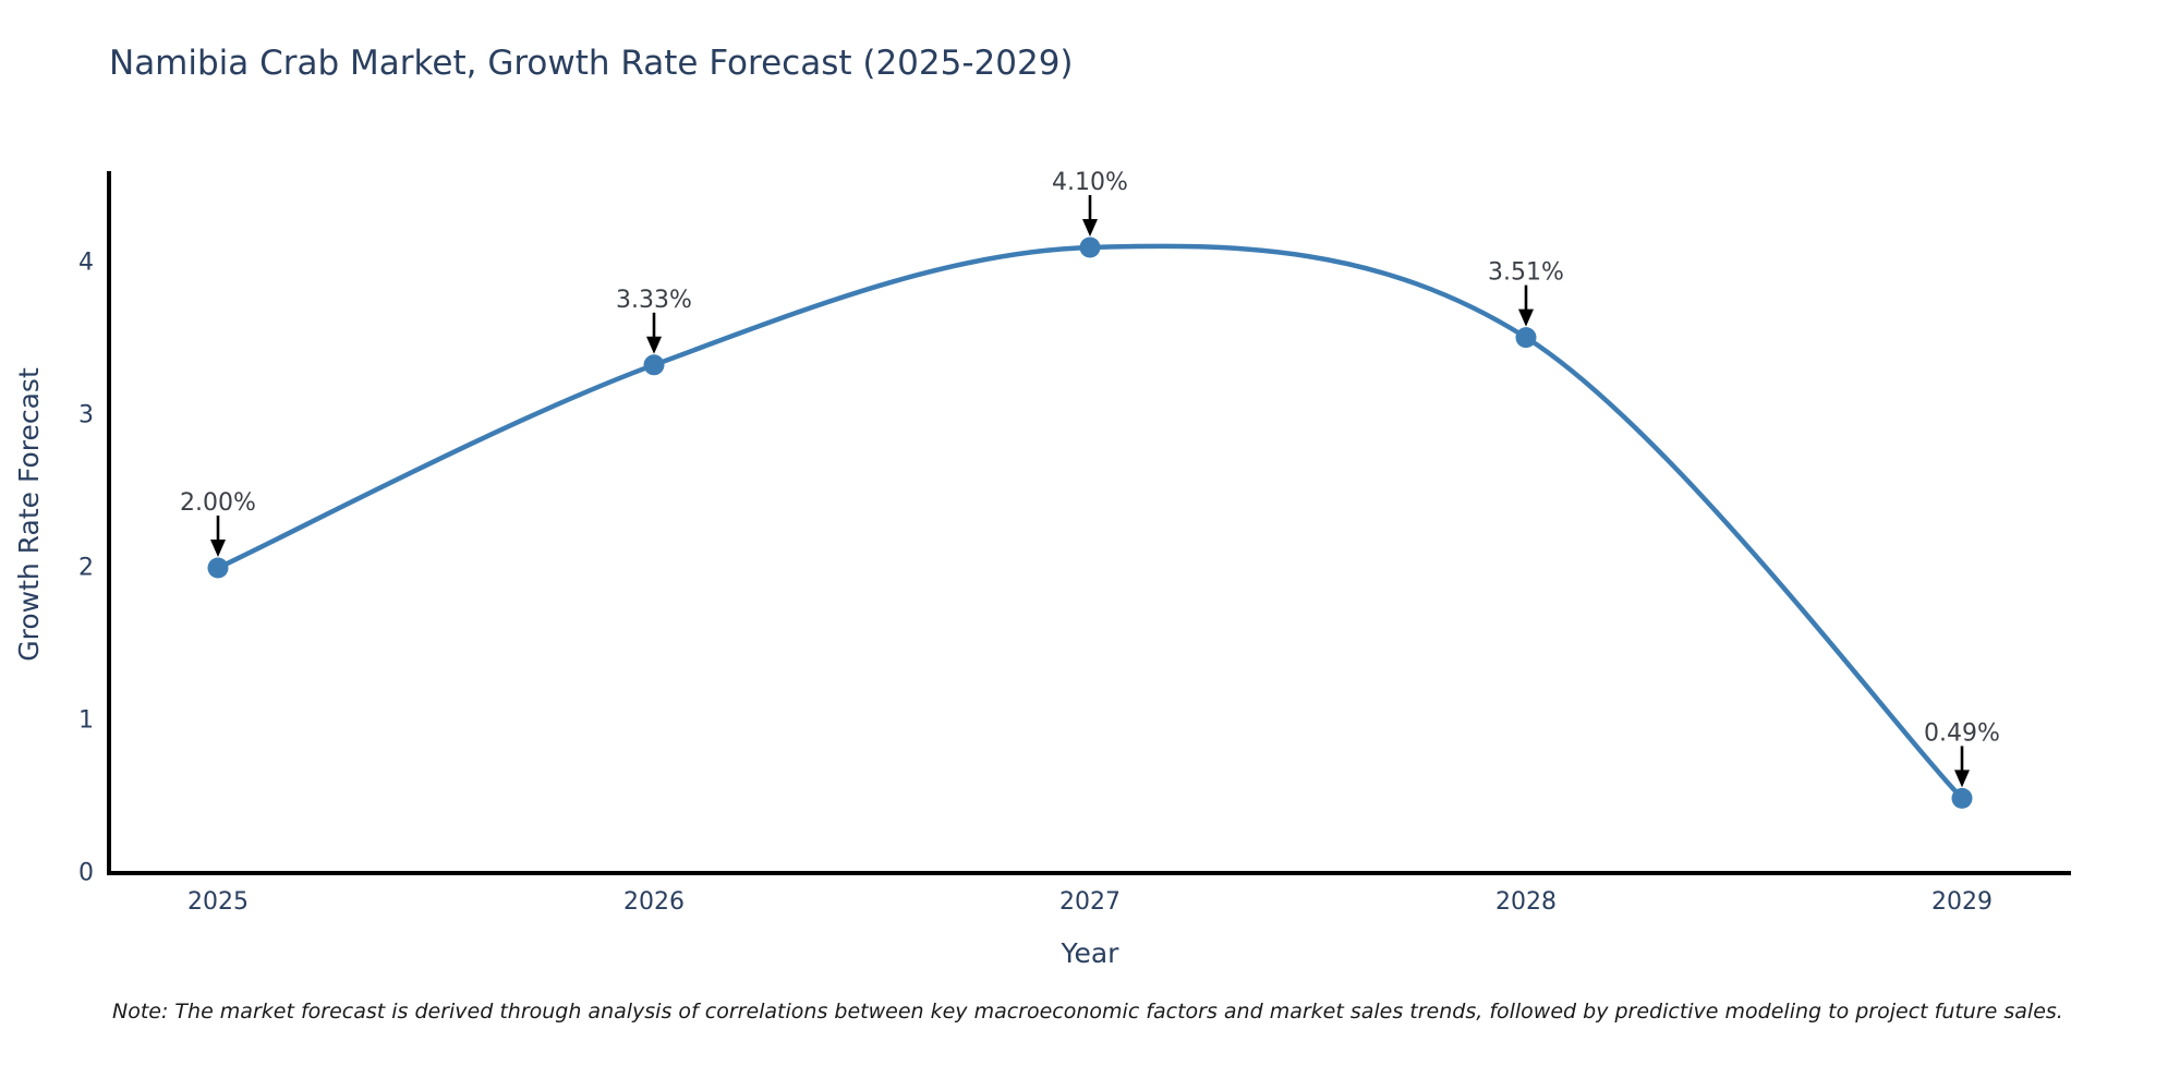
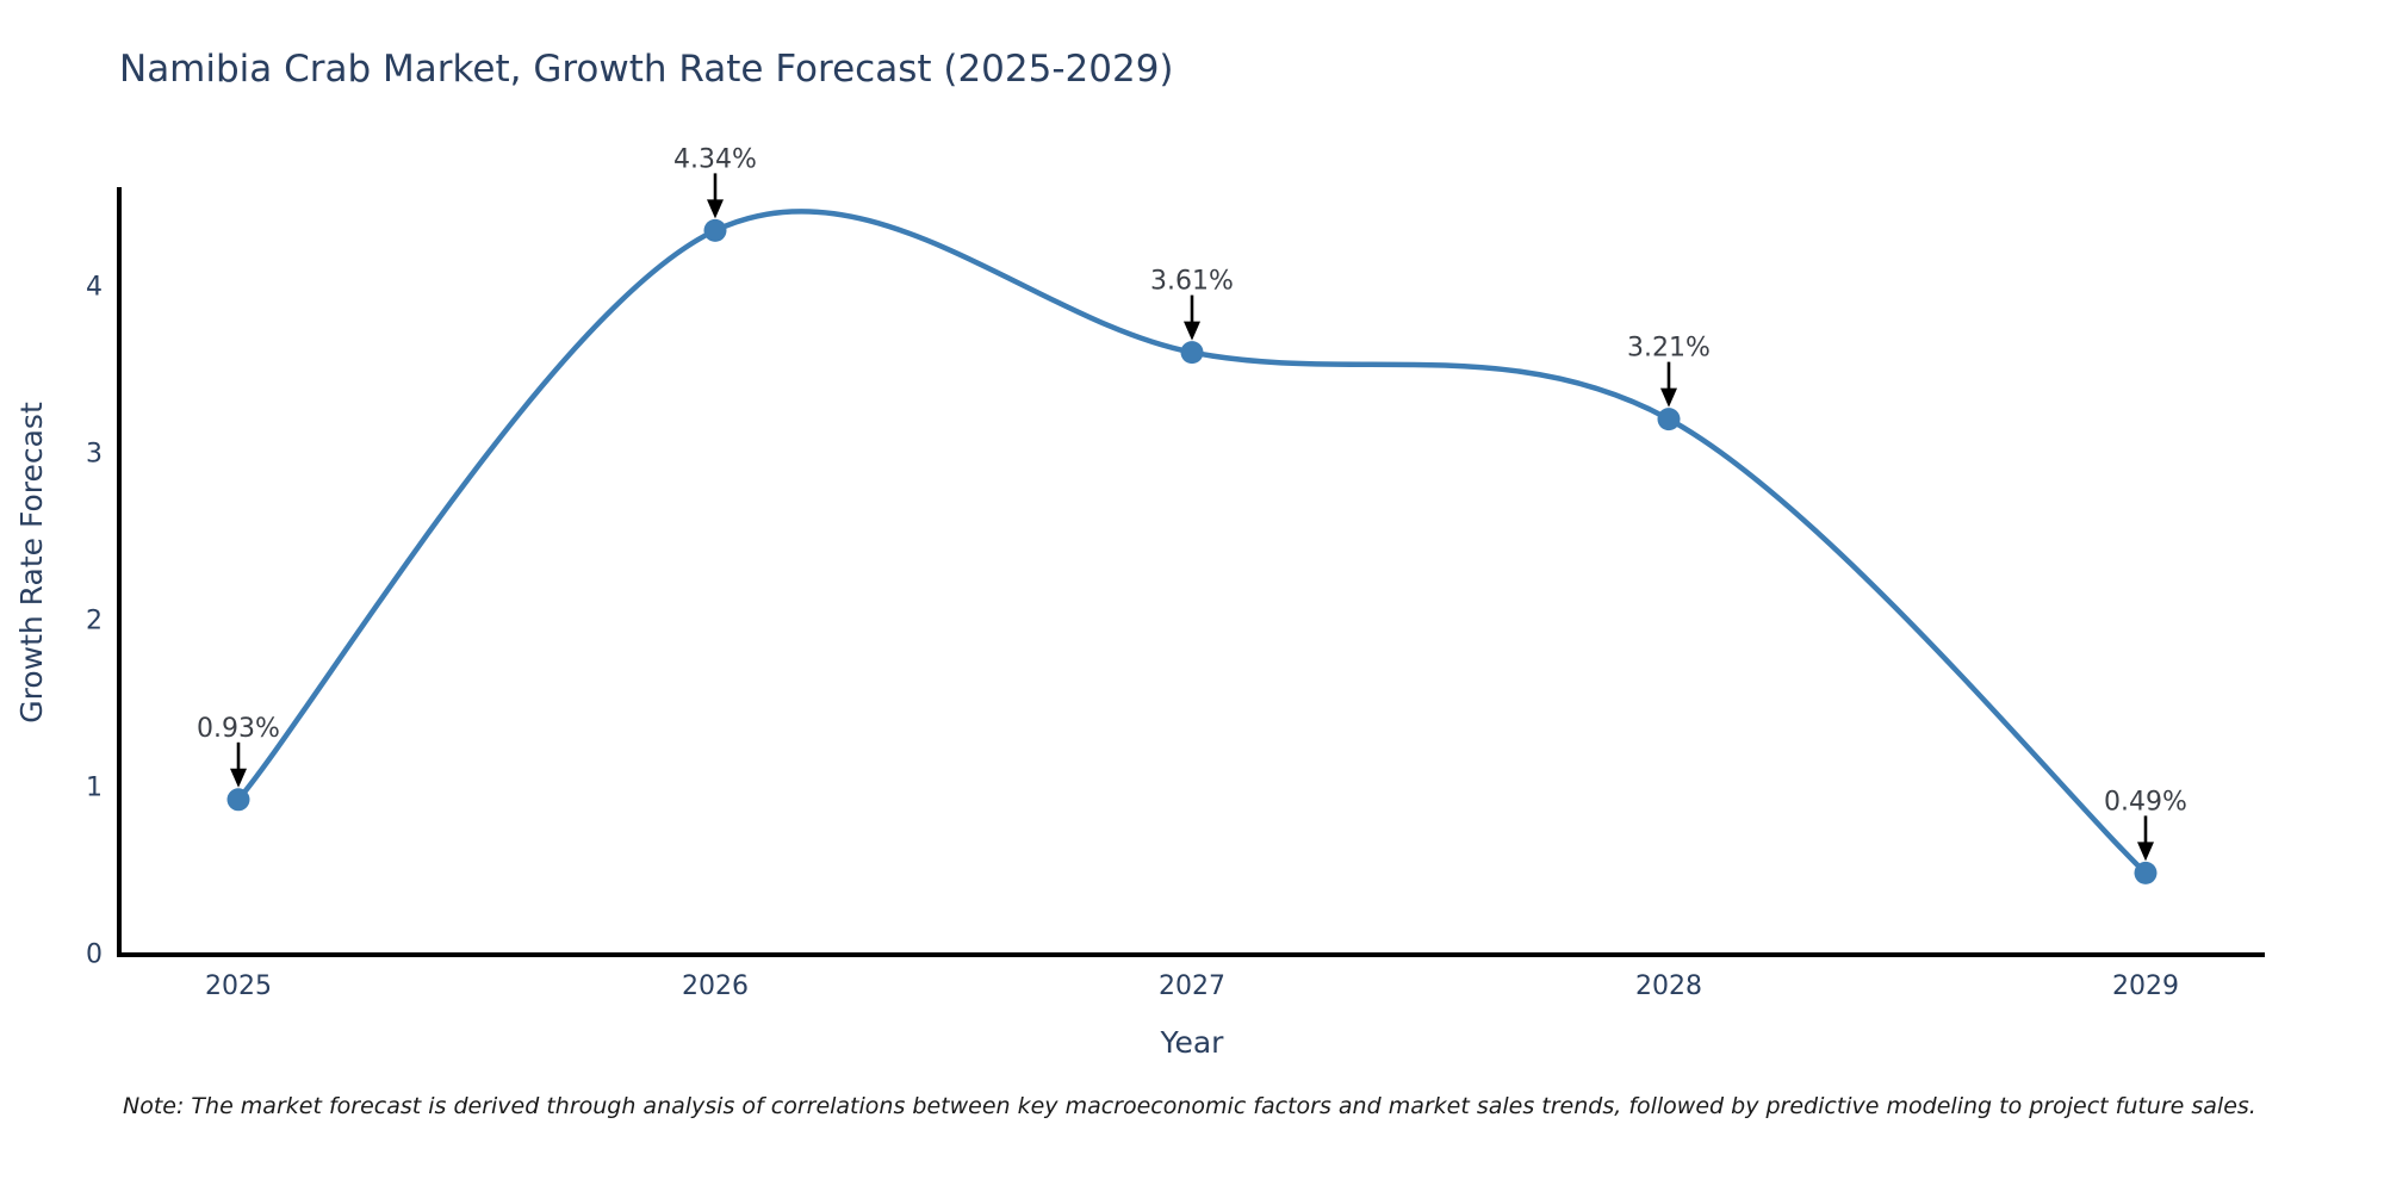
2025: 2.00% -> 0.93%
2026: 3.33% -> 4.34%
2027: 4.10% -> 3.61%
2028: 3.51% -> 3.21%
